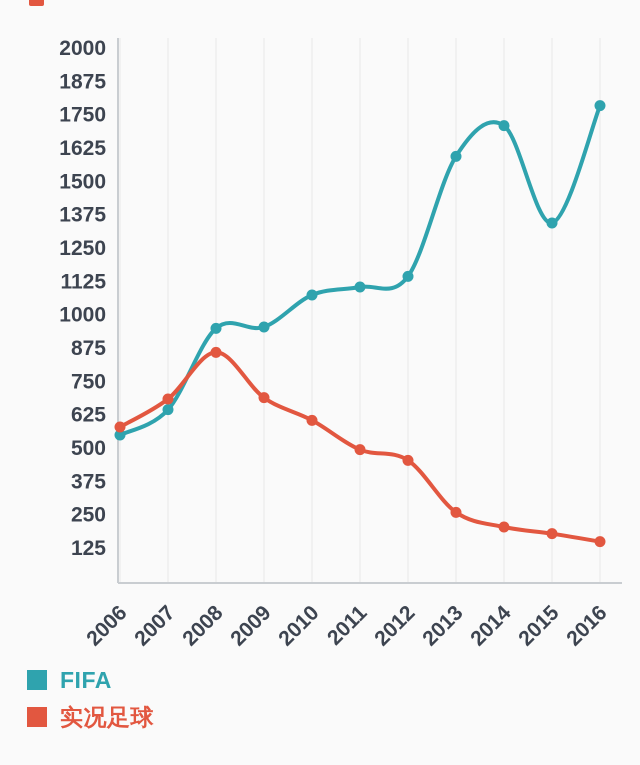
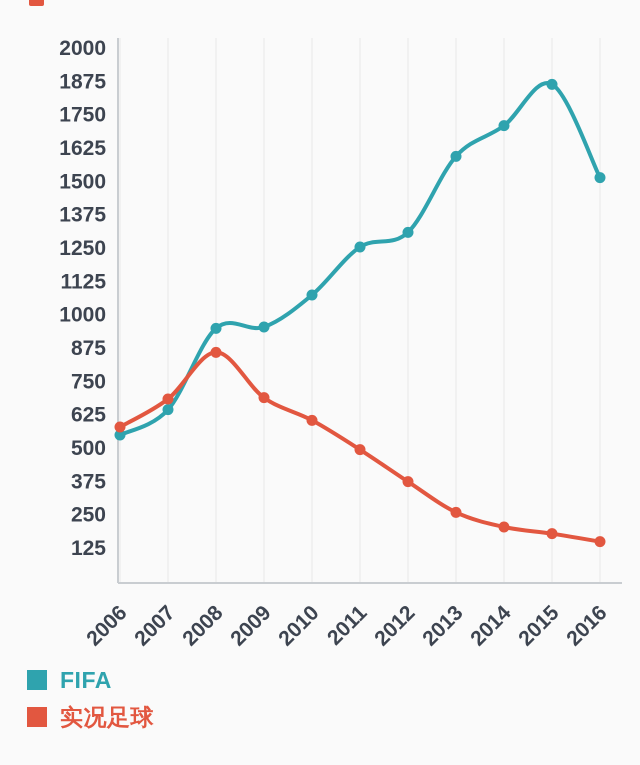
FIFA/2011: 1100 -> 1250
FIFA/2012: 1140 -> 1300
实况足球/2012: 450 -> 370
FIFA/2015: 1340 -> 1860
FIFA/2016: 1780 -> 1510
